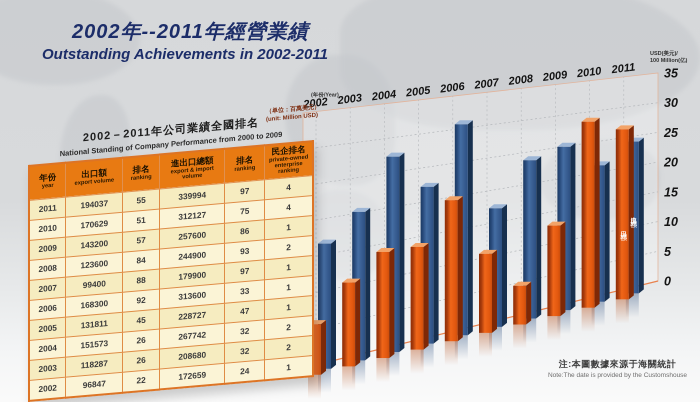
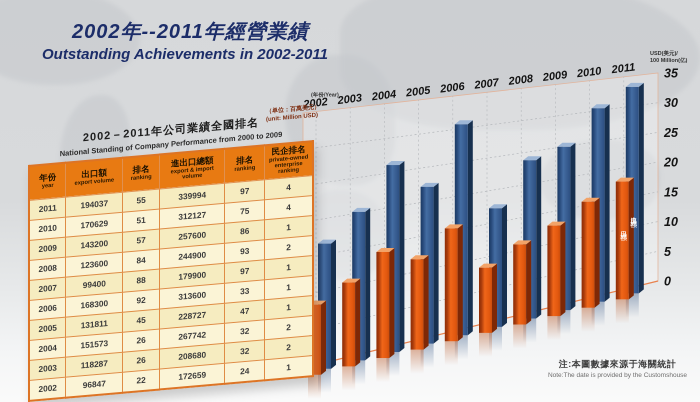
出口總額/2002: 7 -> 10
進出口總額/2004: 28 -> 27
出口總額/2005: 15 -> 13
出口總額/2006: 21 -> 17
出口總額/2007: 12 -> 10
出口總額/2008: 6 -> 12
出口總額/2010: 30 -> 17
進出口總額/2010: 22 -> 31
出口總額/2011: 28 -> 19
進出口總額/2011: 25 -> 34
